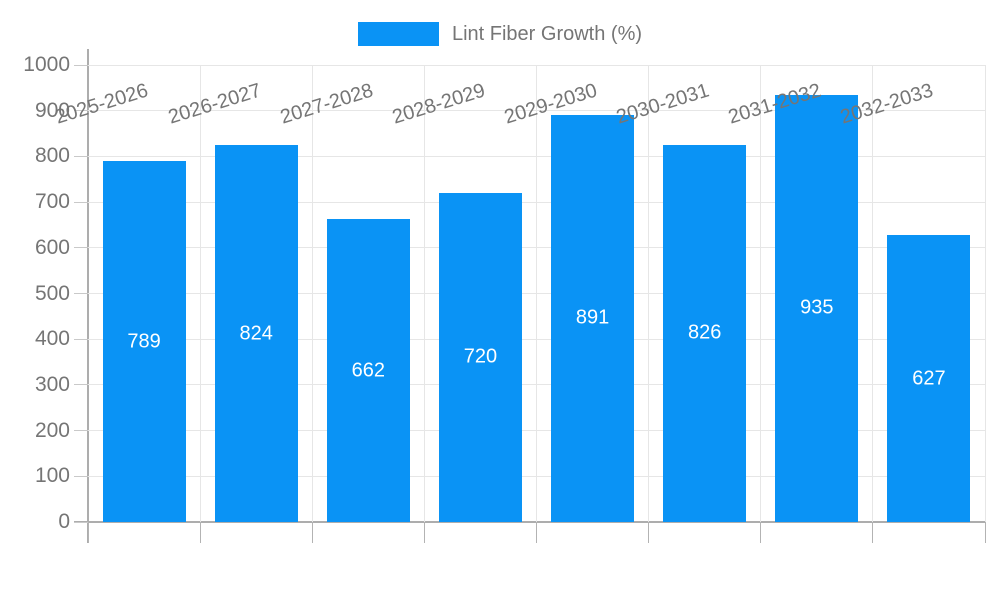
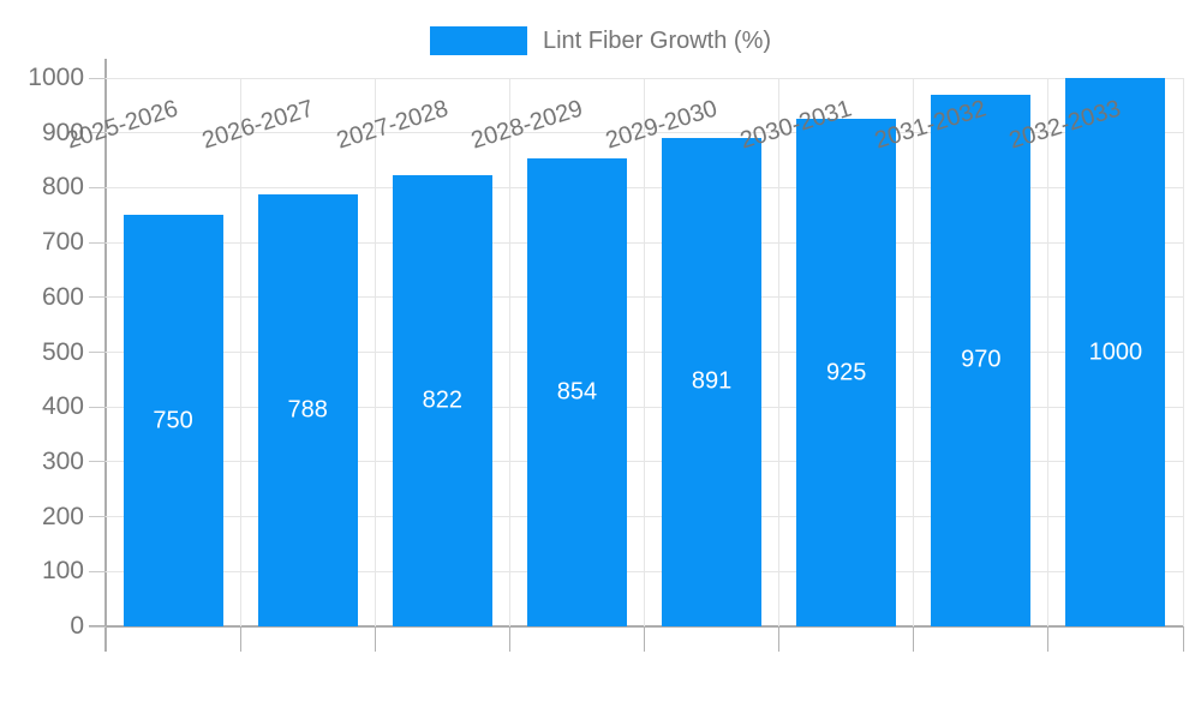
2025-2026: 789 -> 750
2026-2027: 824 -> 788
2027-2028: 662 -> 822
2028-2029: 720 -> 854
2030-2031: 826 -> 925
2031-2032: 935 -> 970
2032-2033: 627 -> 1000
